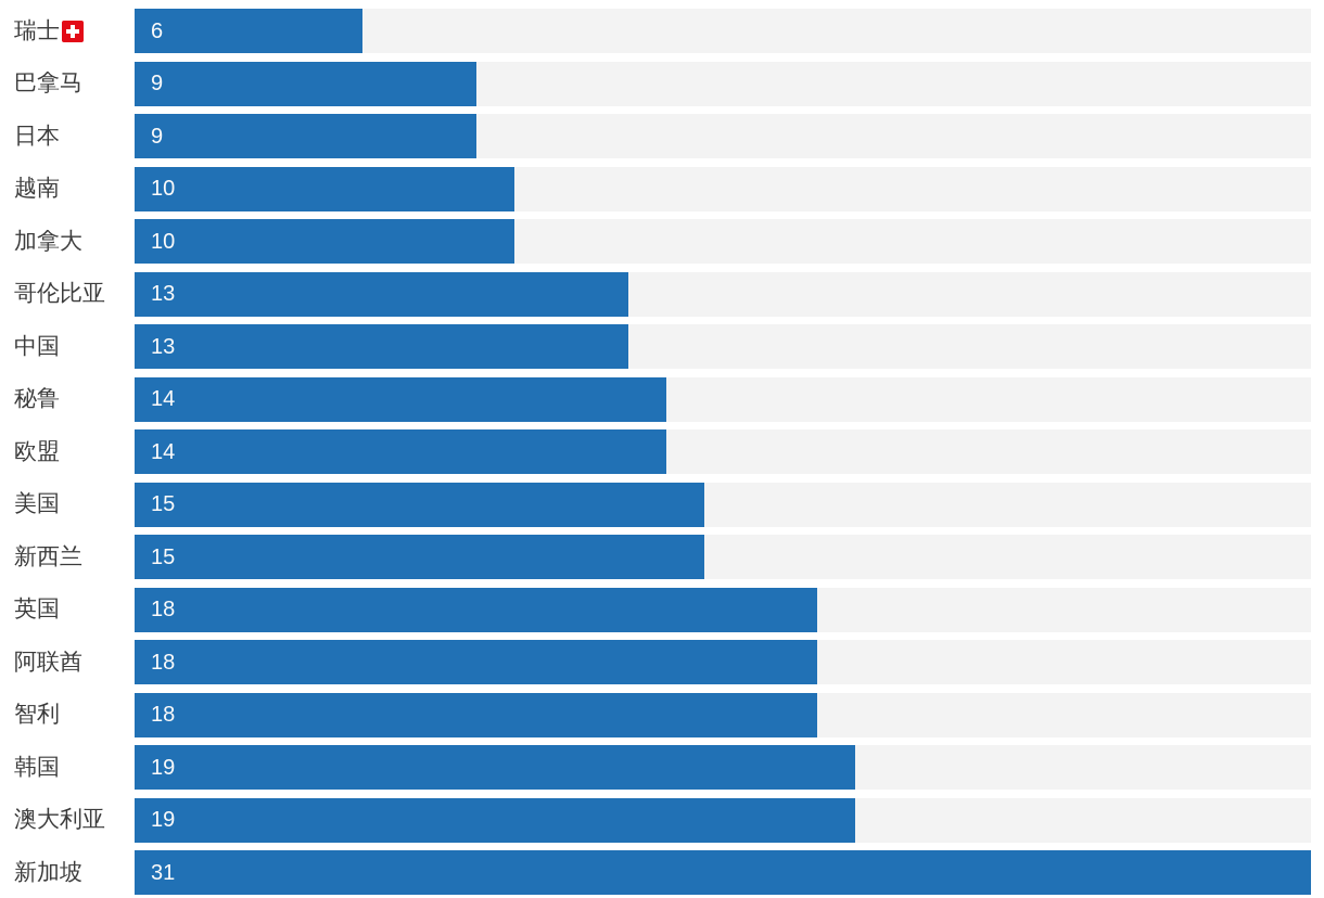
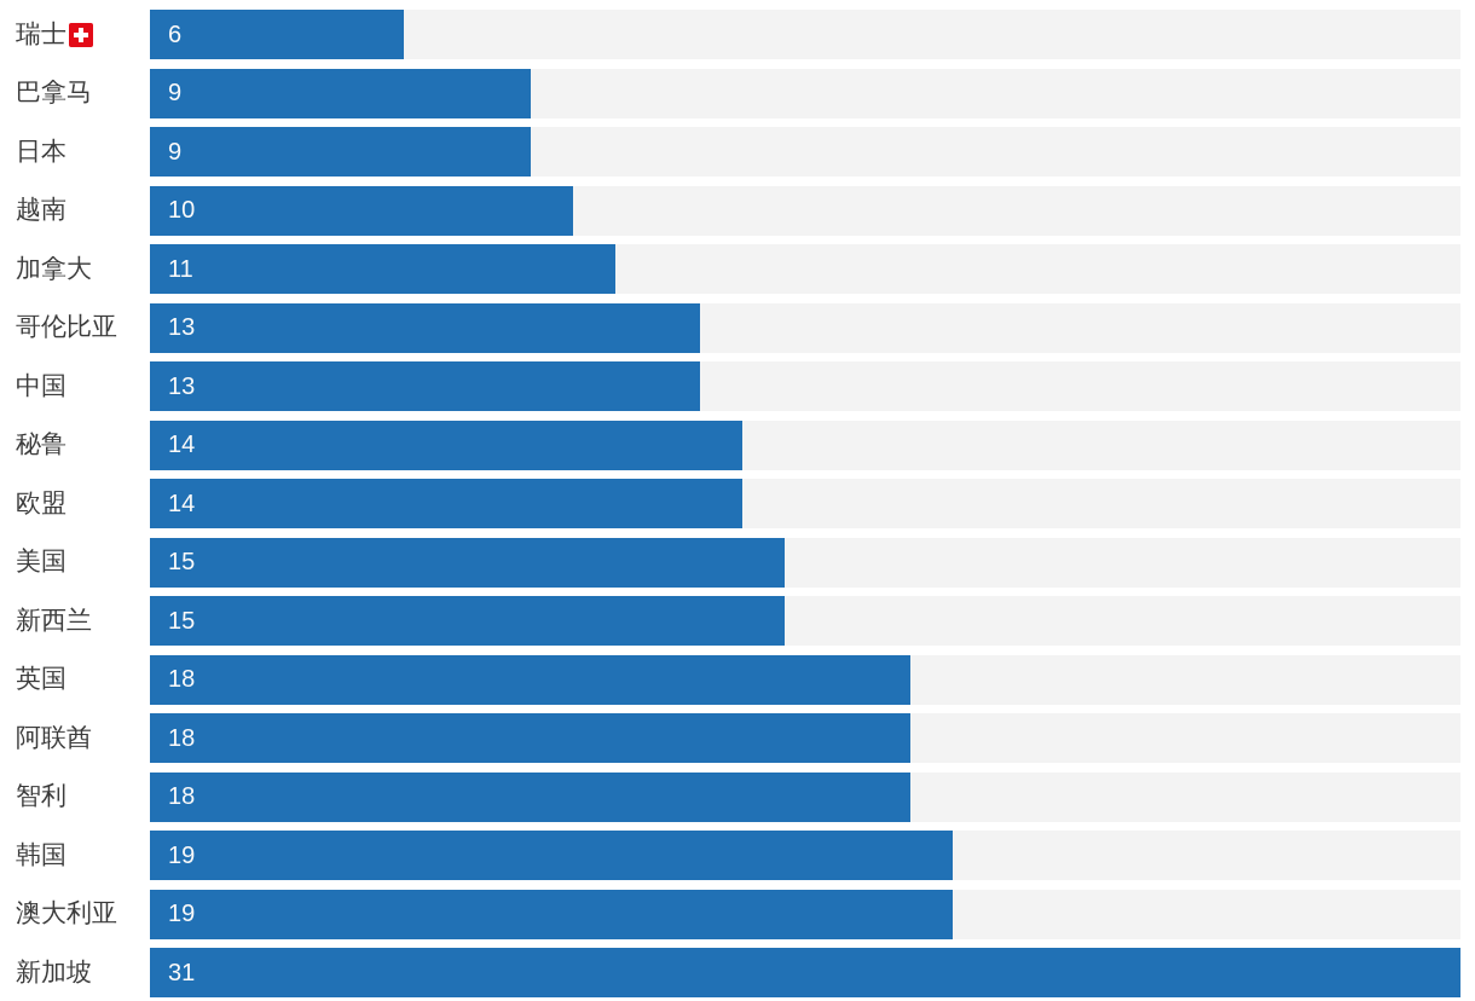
加拿大: 10 -> 11
